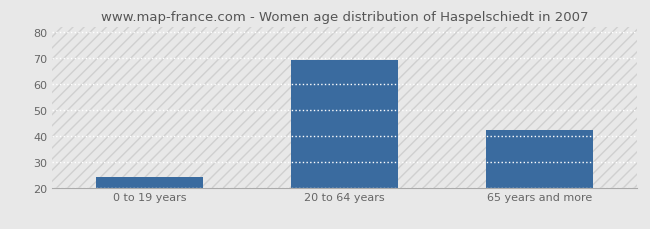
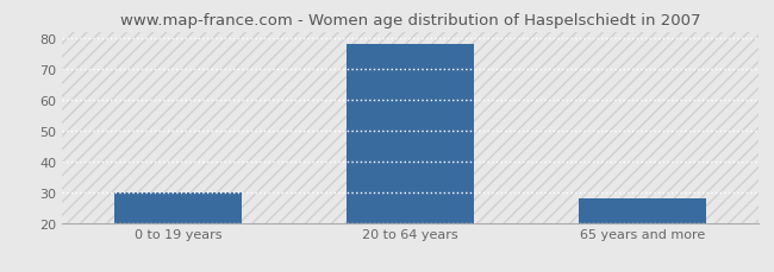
0 to 19 years: 24 -> 30
20 to 64 years: 69 -> 78
65 years and more: 42 -> 28
